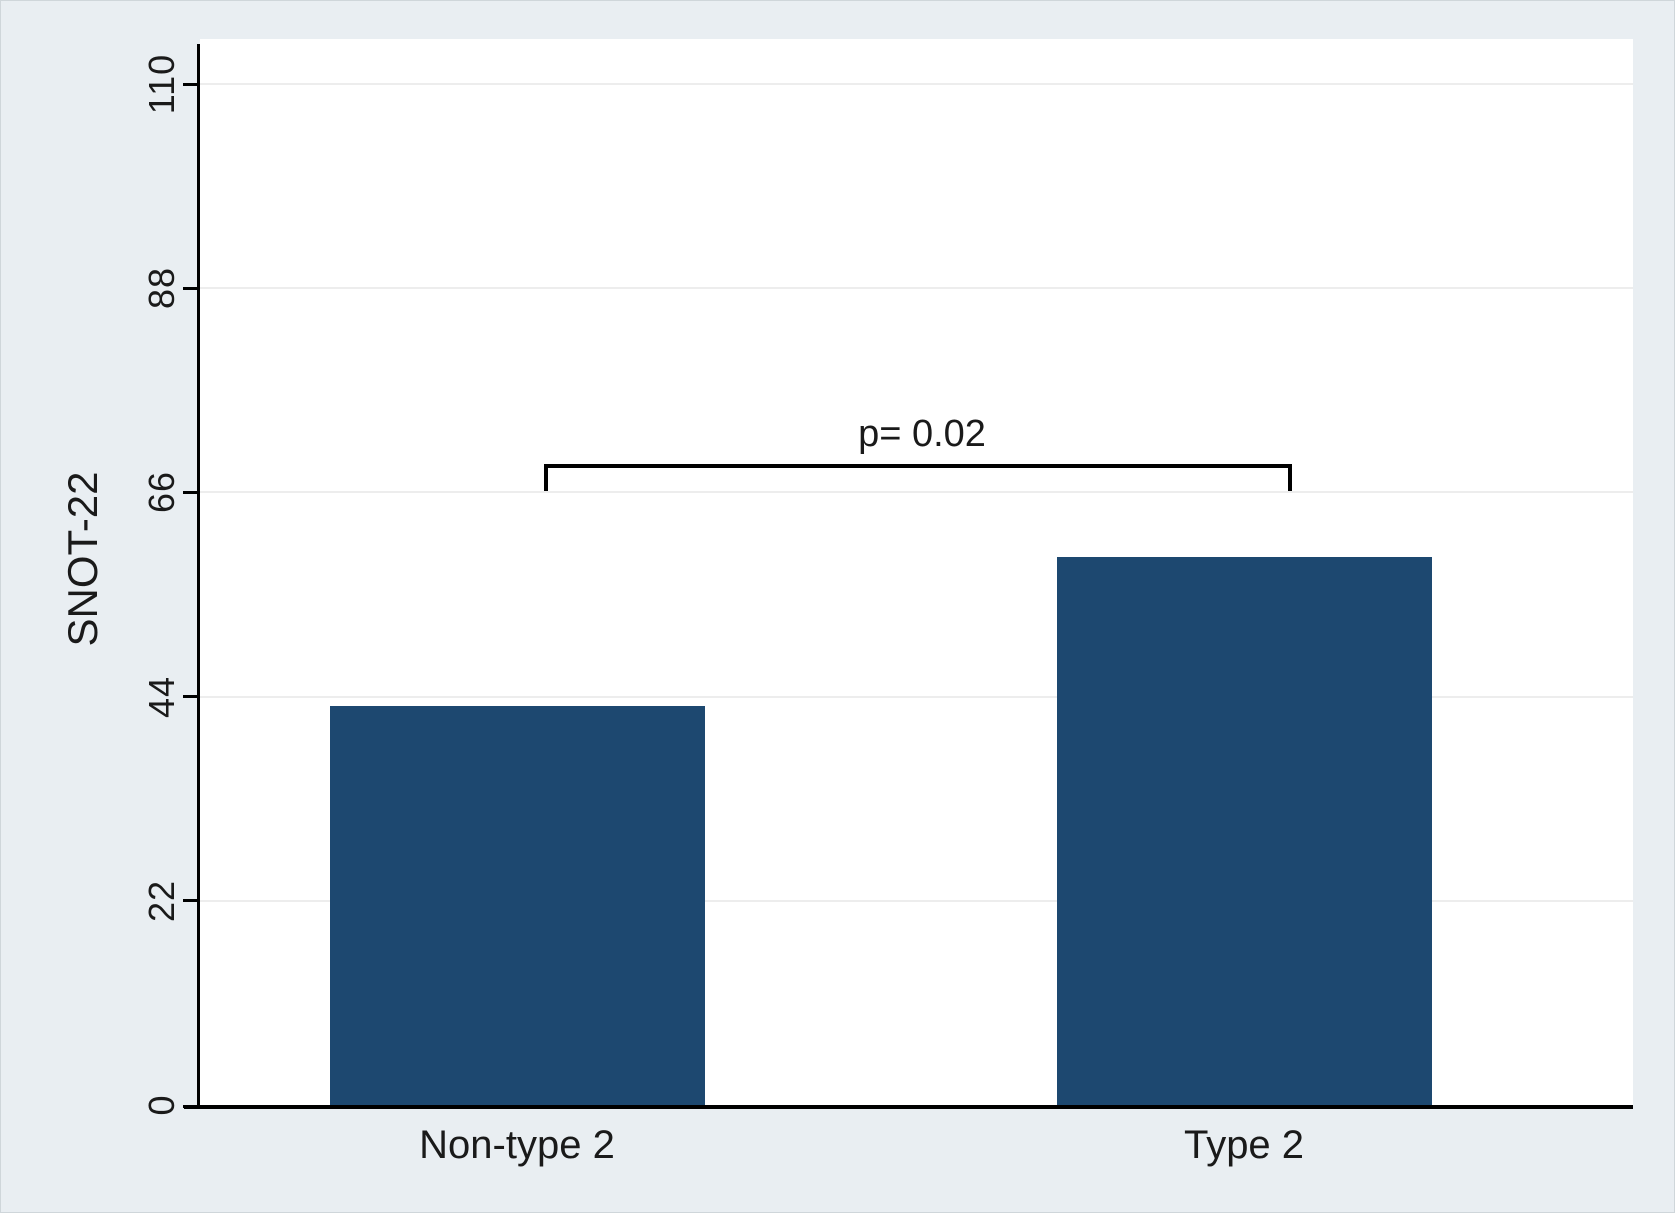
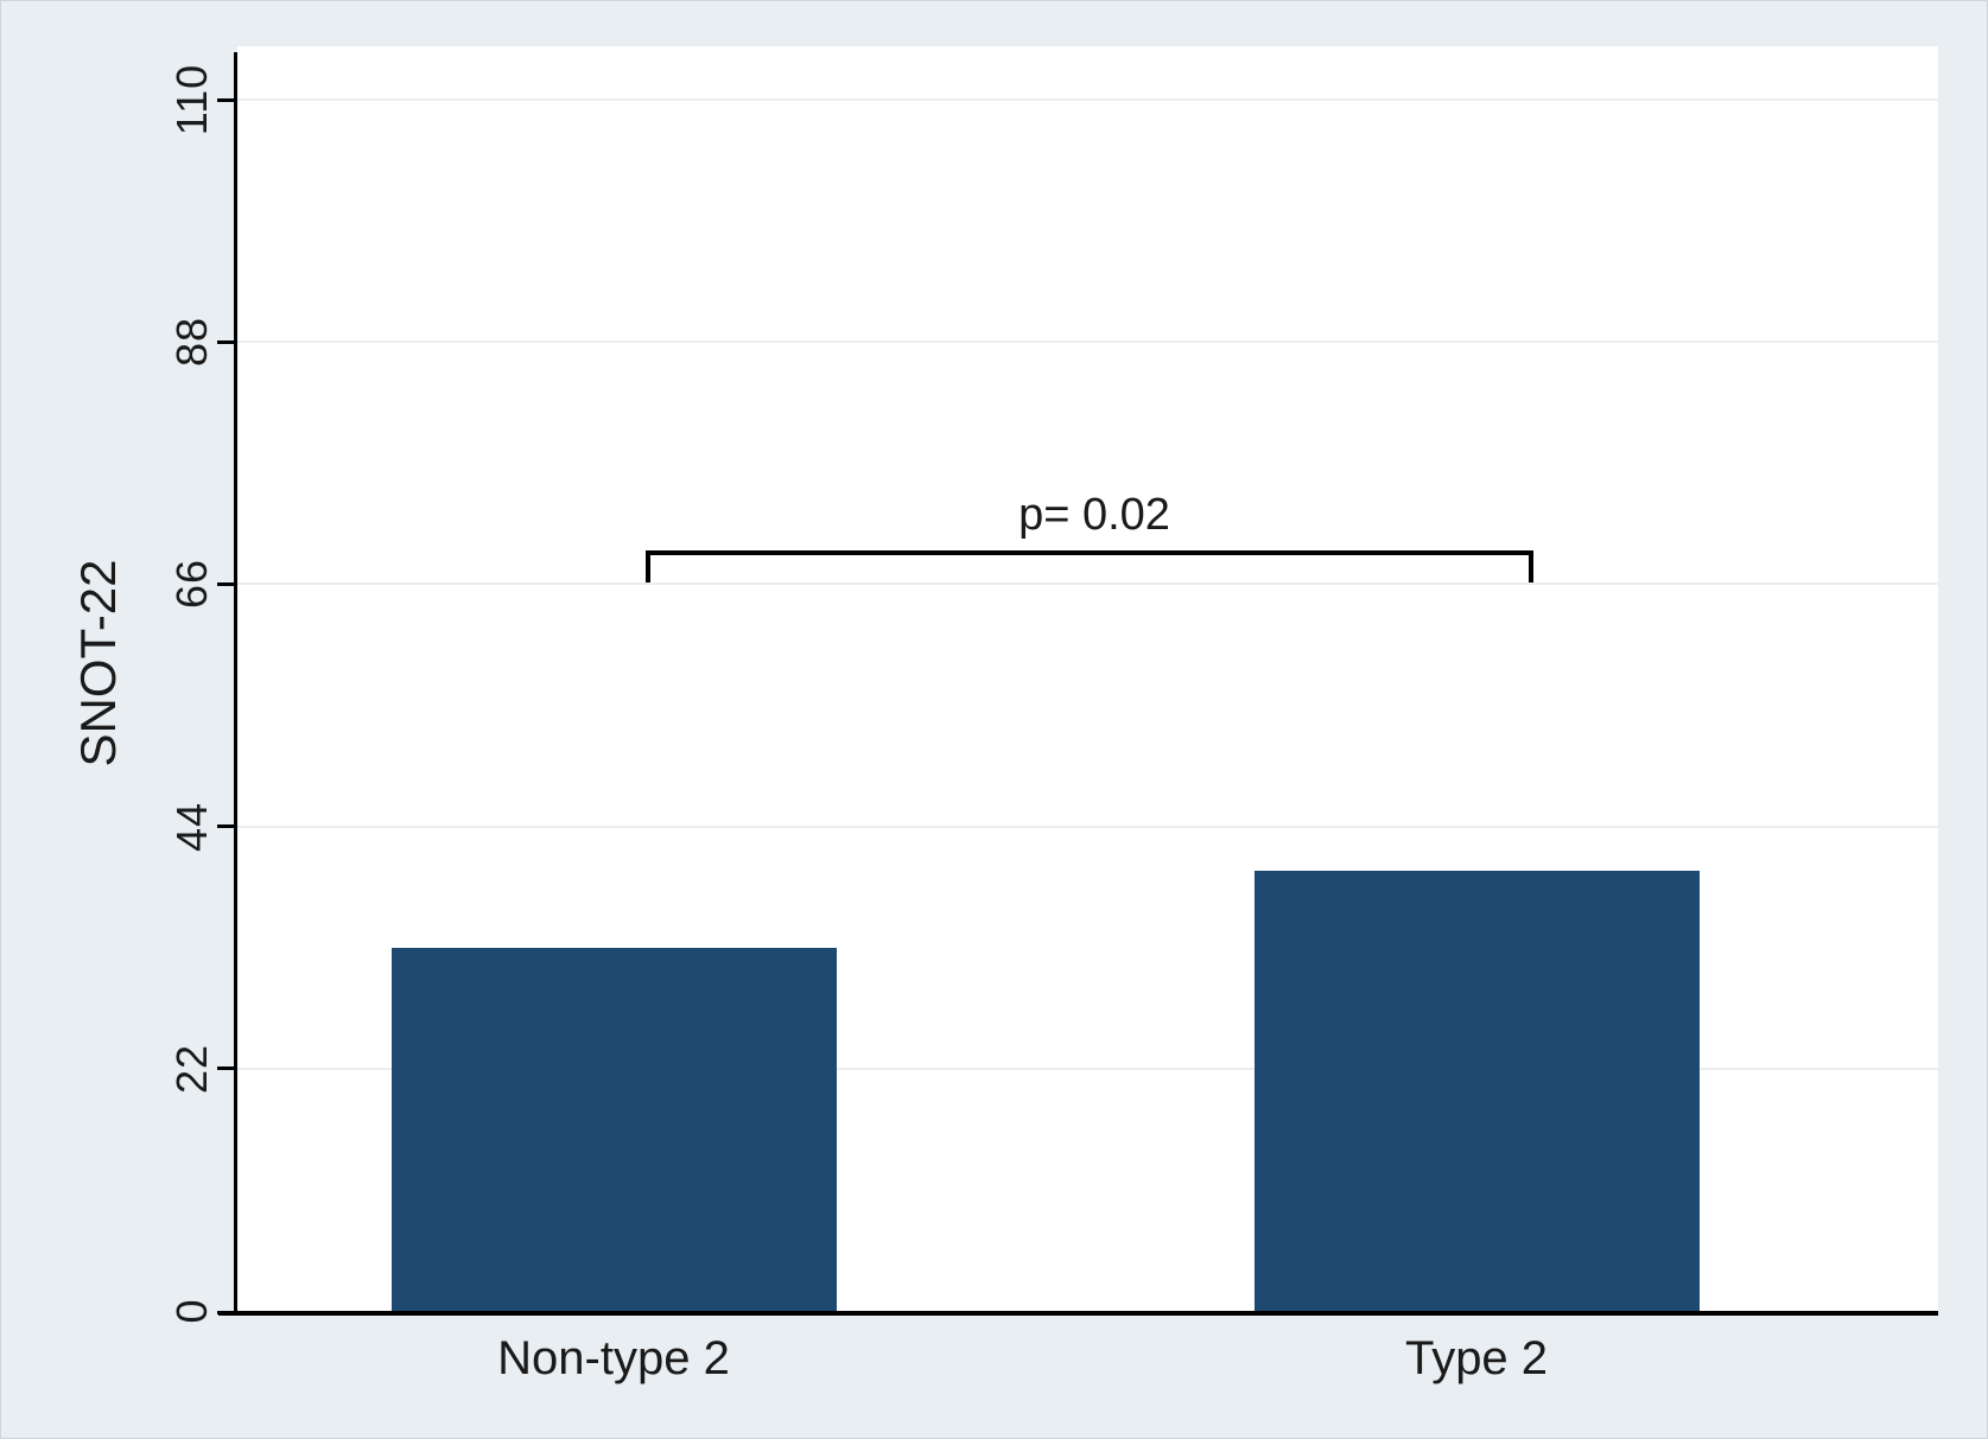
Non-type 2: 43 -> 33
Type 2: 59 -> 40
